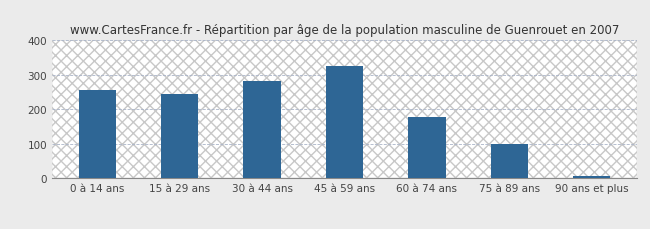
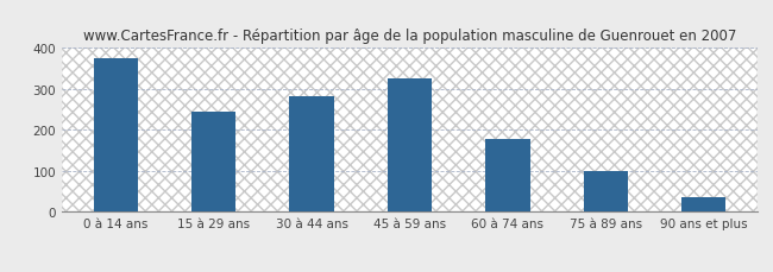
0 à 14 ans: 255 -> 375
90 ans et plus: 8 -> 35
